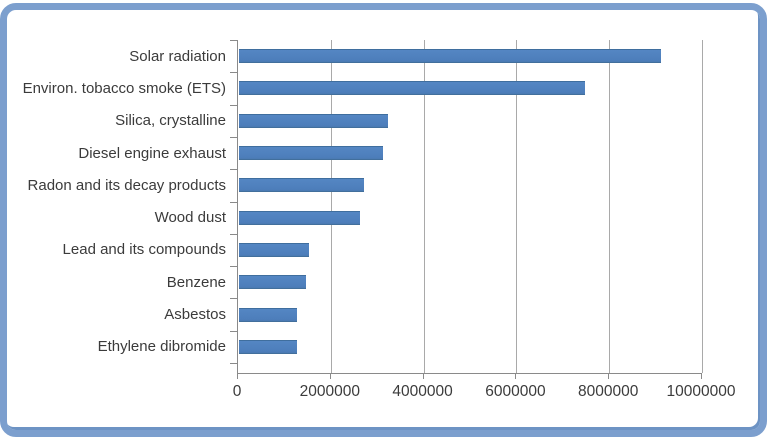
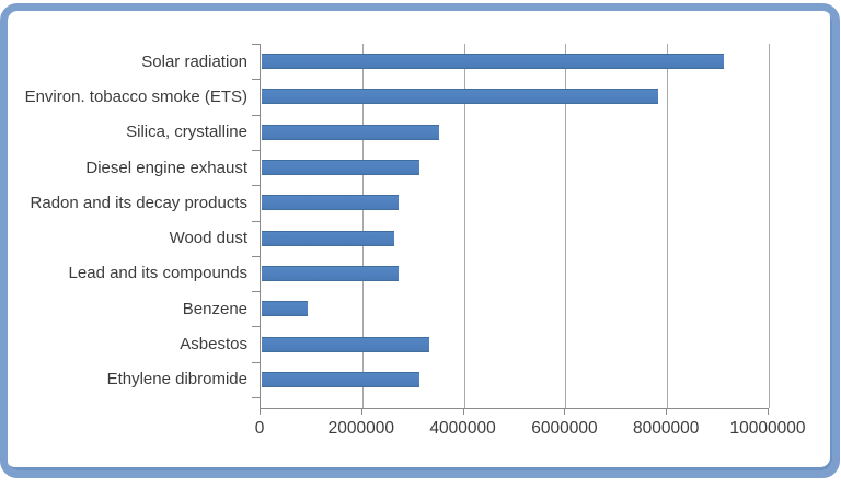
Environ. tobacco smoke (ETS): 7400000 -> 7800000
Silica, crystalline: 3200000 -> 3500000
Lead and its compounds: 1500000 -> 2700000
Benzene: 1400000 -> 900000
Asbestos: 1200000 -> 3300000
Ethylene dibromide: 1200000 -> 3100000
